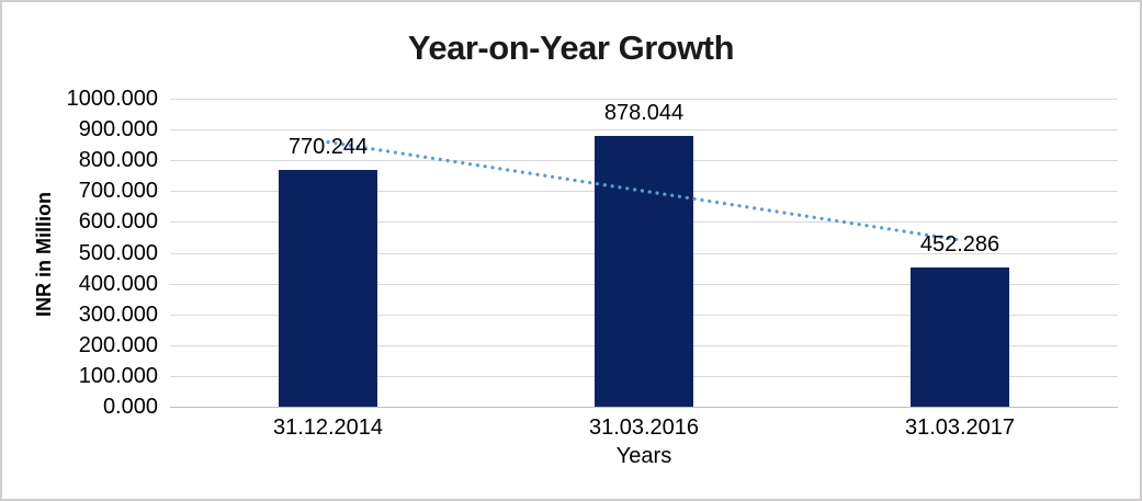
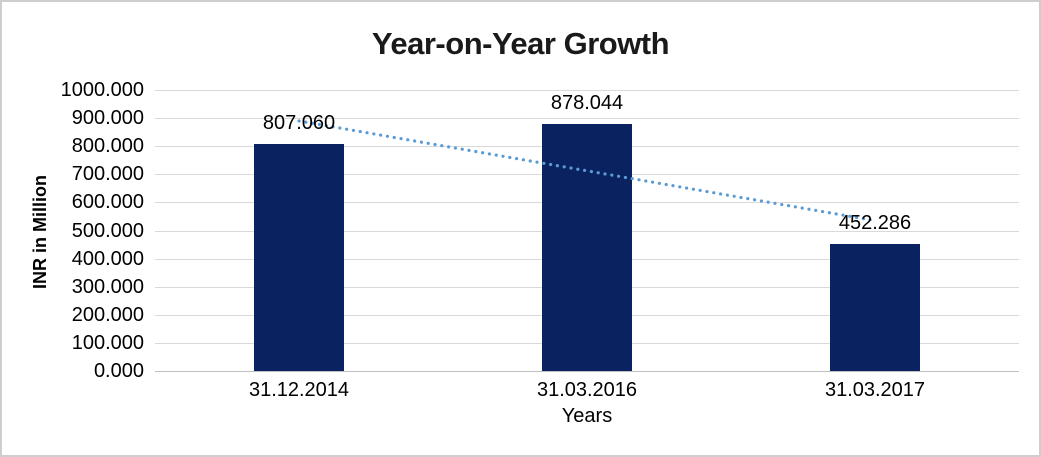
31.12.2014: 770.244 -> 807.060
